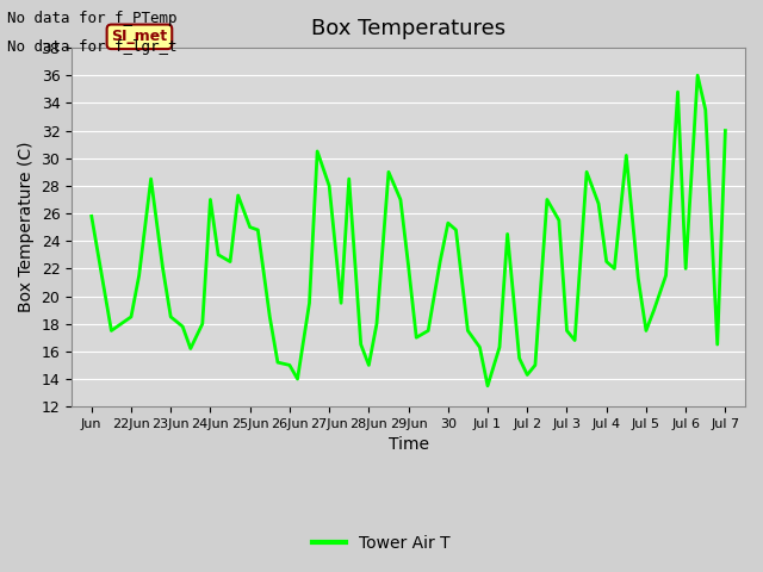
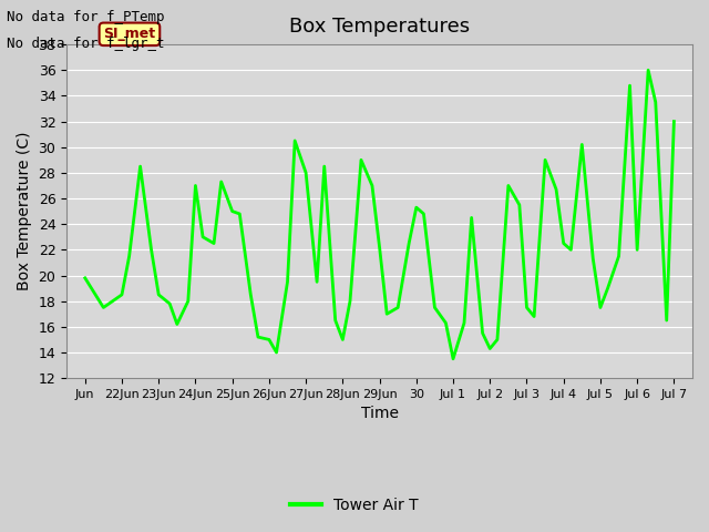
Jun: 25.8 -> 19.8
